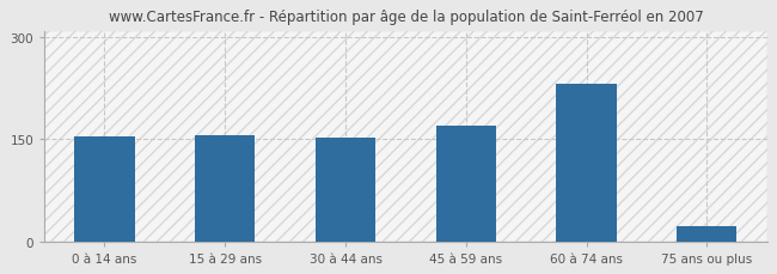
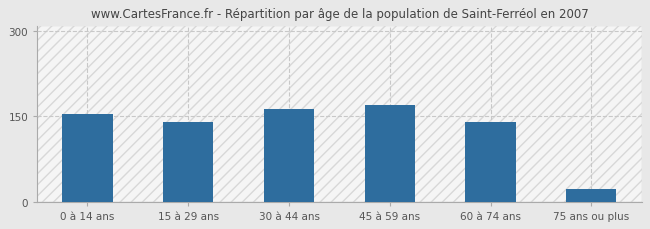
15 à 29 ans: 156 -> 140
30 à 44 ans: 152 -> 163
60 à 74 ans: 232 -> 140
